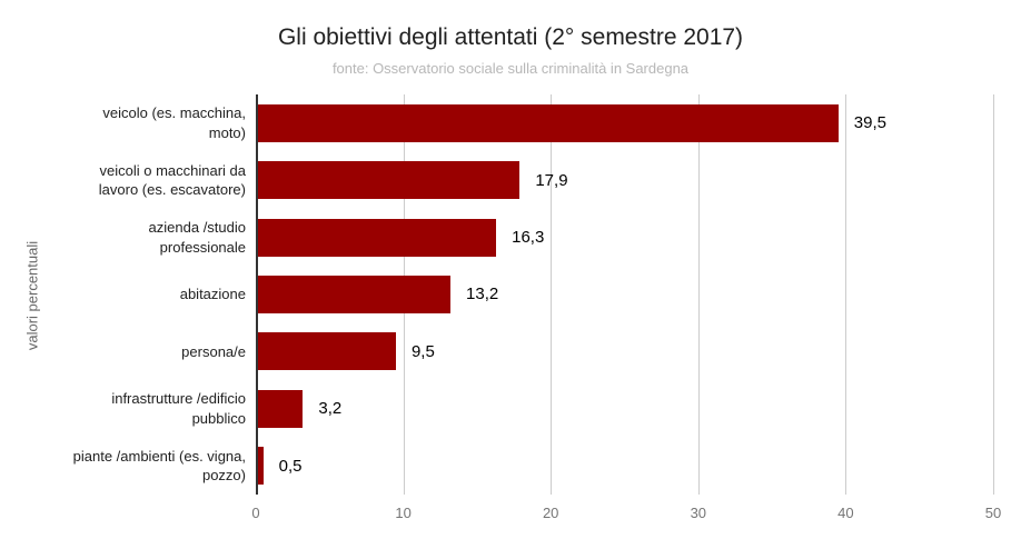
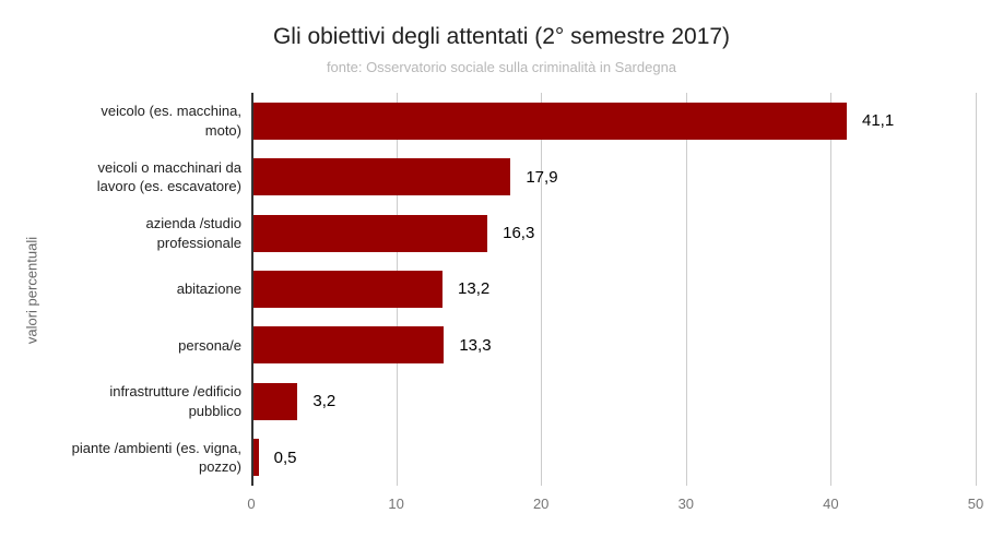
veicolo (es. macchina, moto): 39,5 -> 41,1
persona/e: 9,5 -> 13,3
